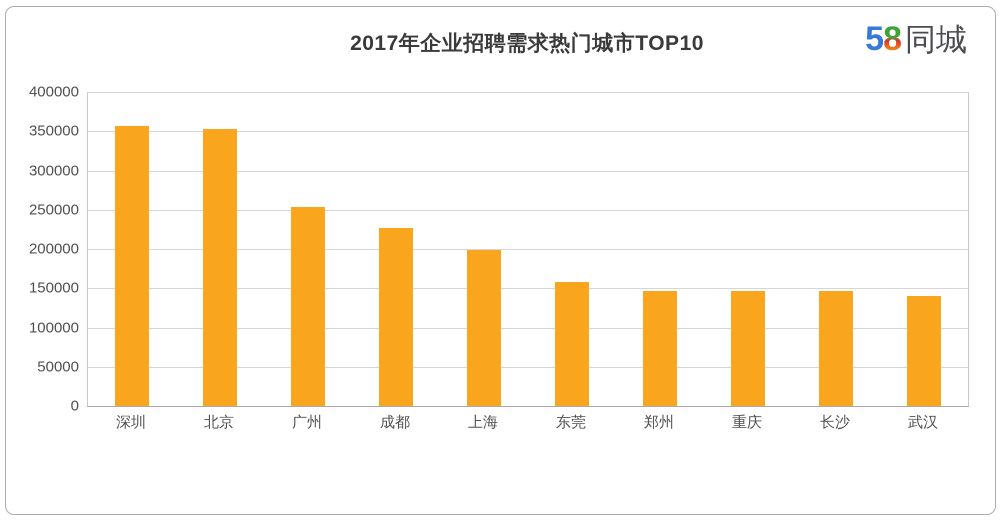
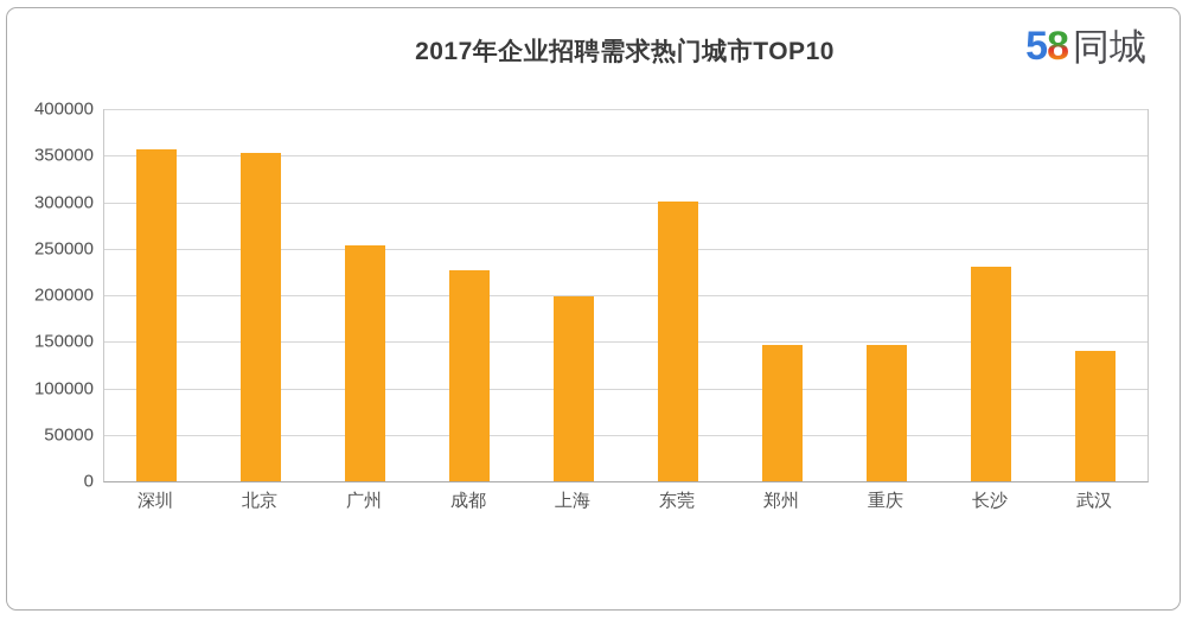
东莞: 160000 -> 300000
长沙: 150000 -> 230000
